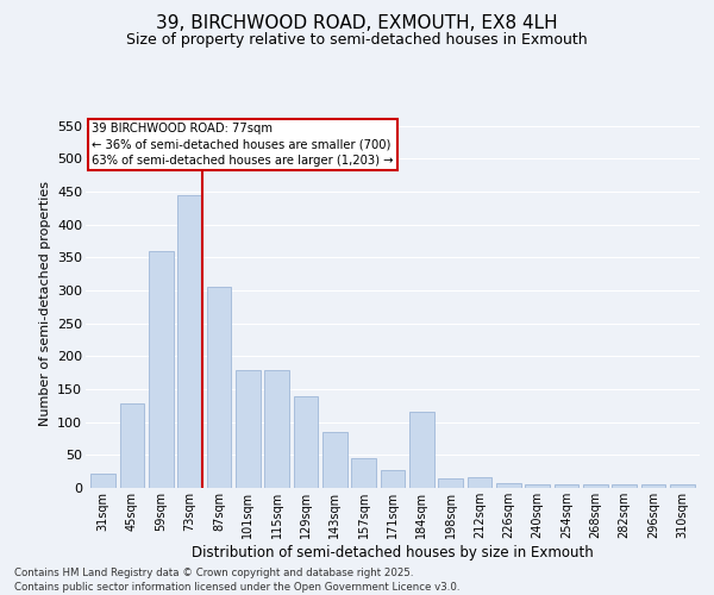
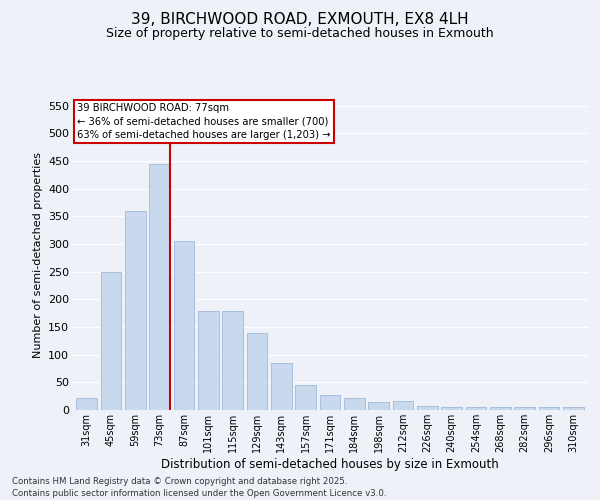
45sqm: 128 -> 250
184sqm: 116 -> 22
